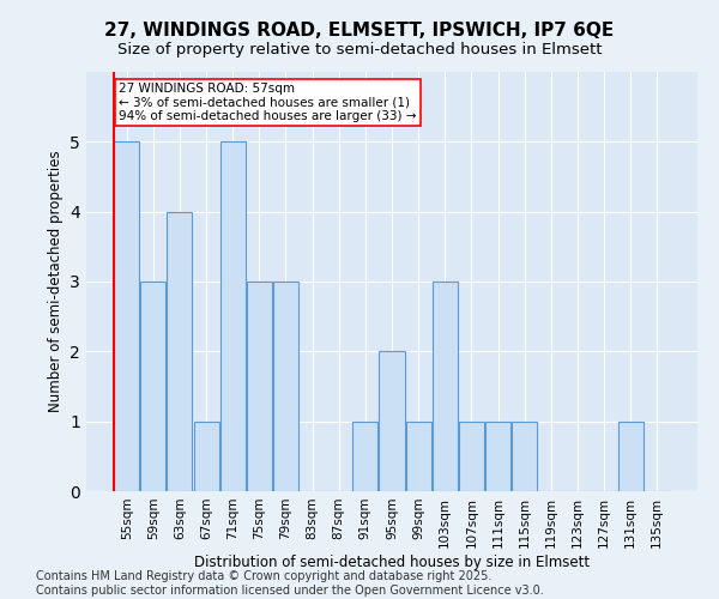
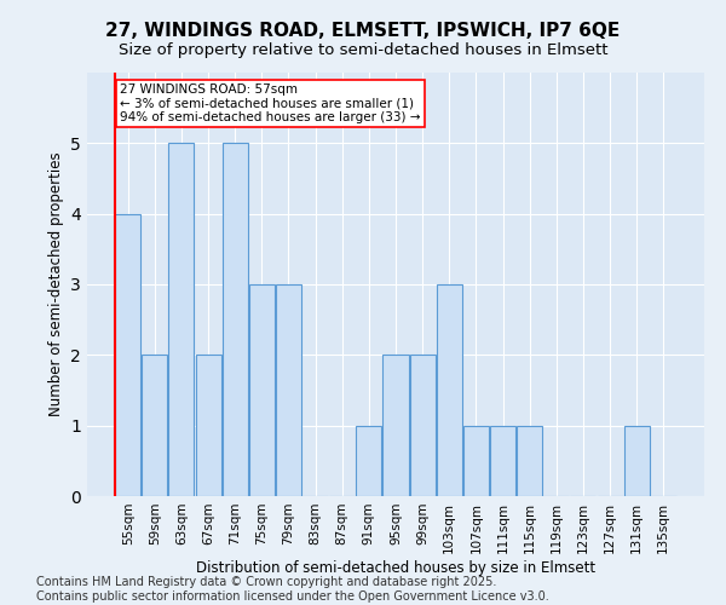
55sqm: 5 -> 4
59sqm: 3 -> 2
63sqm: 4 -> 5
67sqm: 1 -> 2
99sqm: 1 -> 2
